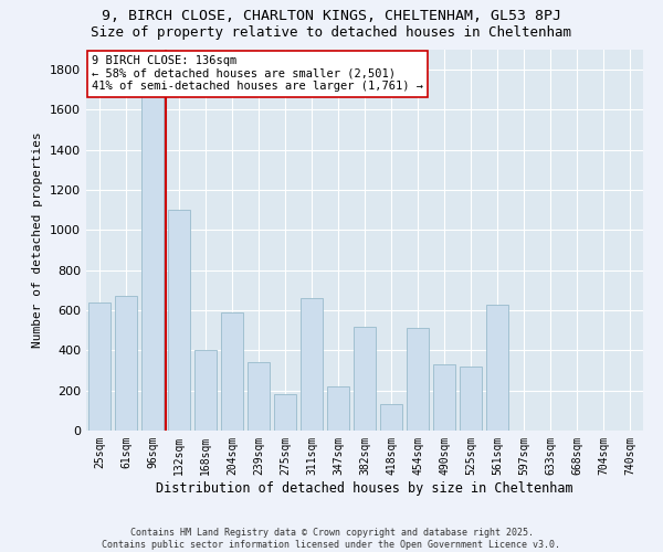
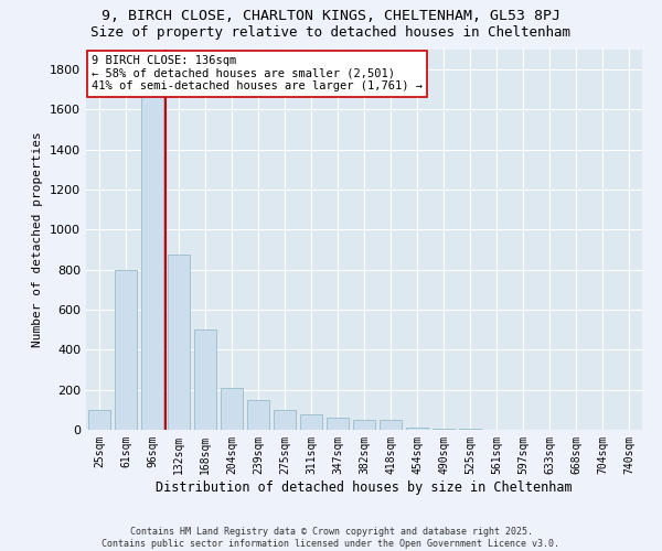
25sqm: 640 -> 100
61sqm: 670 -> 800
132sqm: 1100 -> 880
168sqm: 400 -> 500
204sqm: 590 -> 210
239sqm: 340 -> 150
275sqm: 180 -> 100
311sqm: 660 -> 80
347sqm: 220 -> 60
382sqm: 520 -> 50
418sqm: 130 -> 50
454sqm: 510 -> 10
490sqm: 330 -> 0
525sqm: 320 -> 0
561sqm: 630 -> 0
